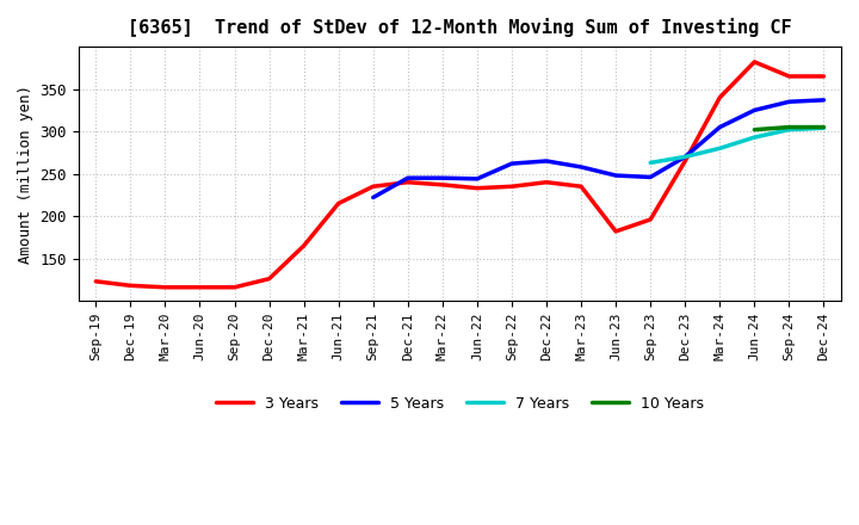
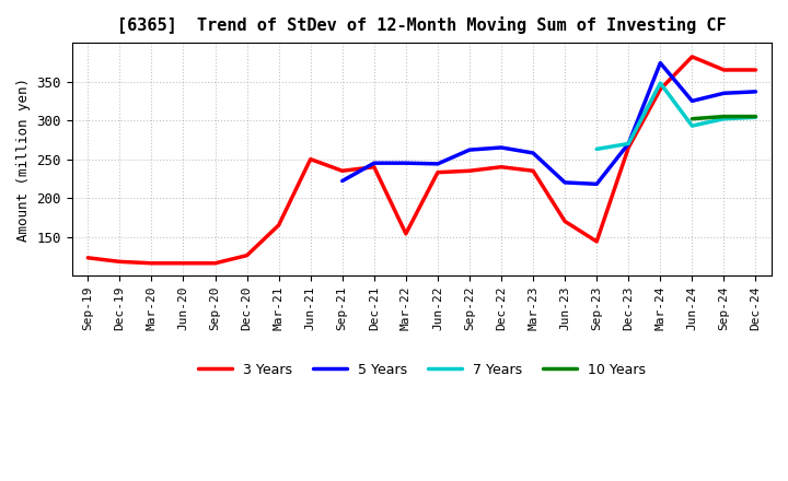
3 Years/Jun-21: 215 -> 250
3 Years/Mar-22: 237 -> 154
3 Years/Jun-23: 182 -> 170
5 Years/Jun-23: 248 -> 220
3 Years/Sep-23: 196 -> 144
5 Years/Sep-23: 246 -> 218
5 Years/Mar-24: 305 -> 374
7 Years/Mar-24: 280 -> 348
